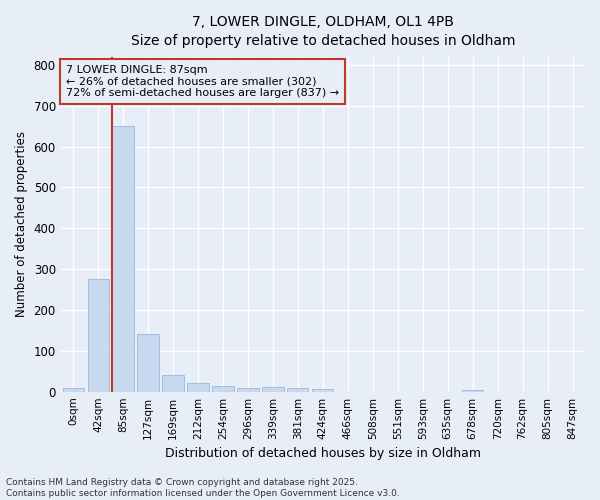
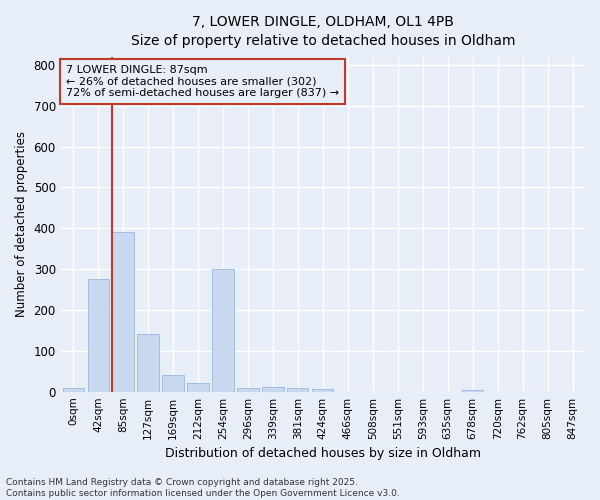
85sqm: 650 -> 390
254sqm: 14 -> 300
